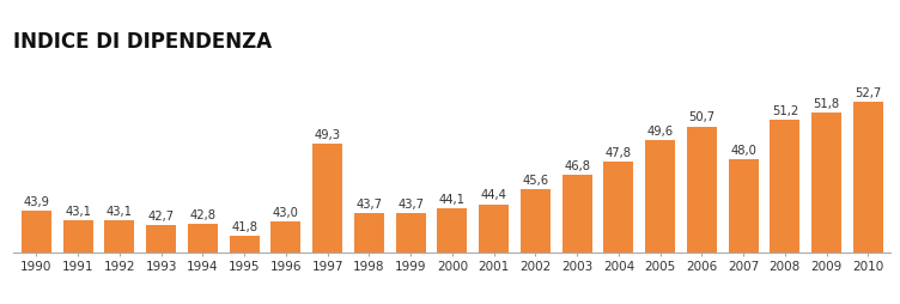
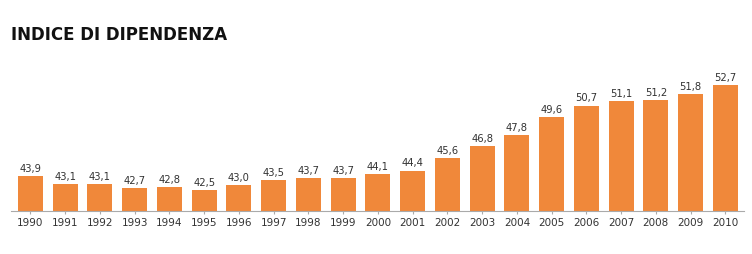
1995: 41,8 -> 42,5
1997: 49,3 -> 43,5
2007: 48,0 -> 51,1
